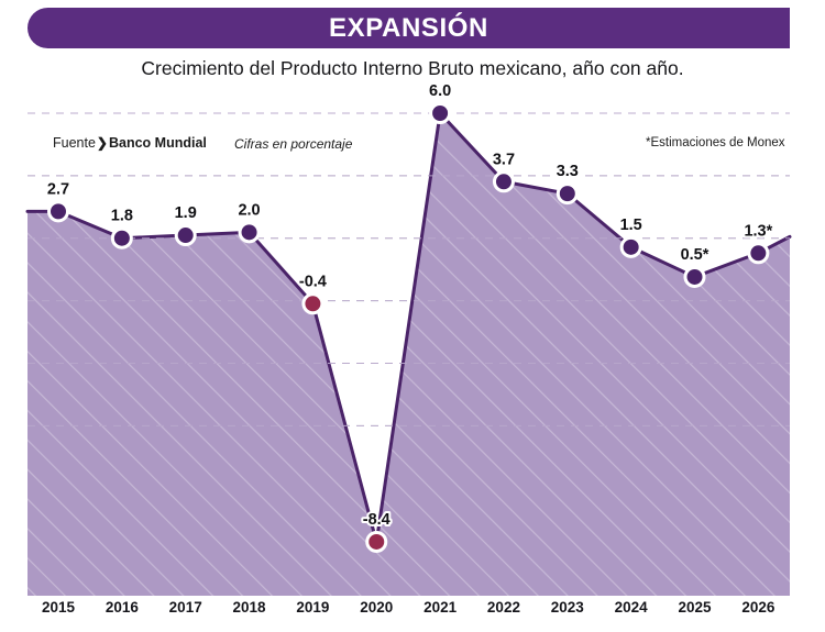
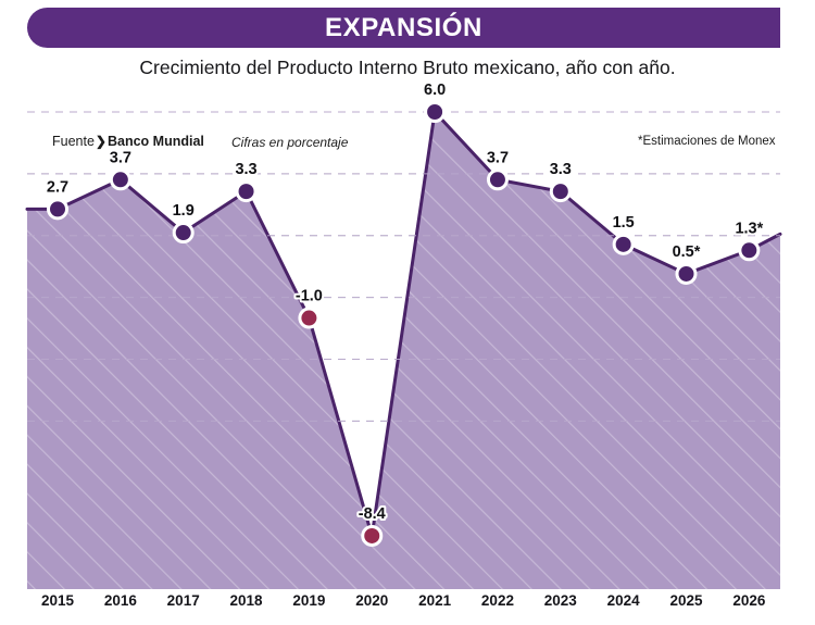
2016: 1.8 -> 3.7
2018: 2.0 -> 3.3
2019: -0.4 -> -1.0
